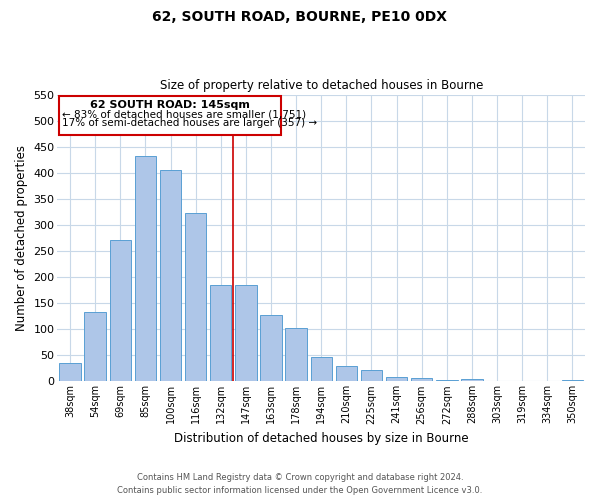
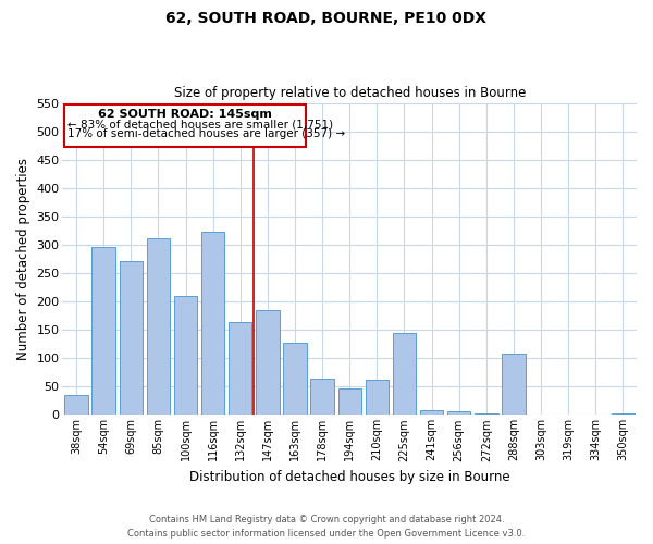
54sqm: 133 -> 296
85sqm: 432 -> 312
100sqm: 405 -> 210
132sqm: 184 -> 164
178sqm: 103 -> 64
210sqm: 30 -> 62
225sqm: 21 -> 144
288sqm: 4 -> 108
